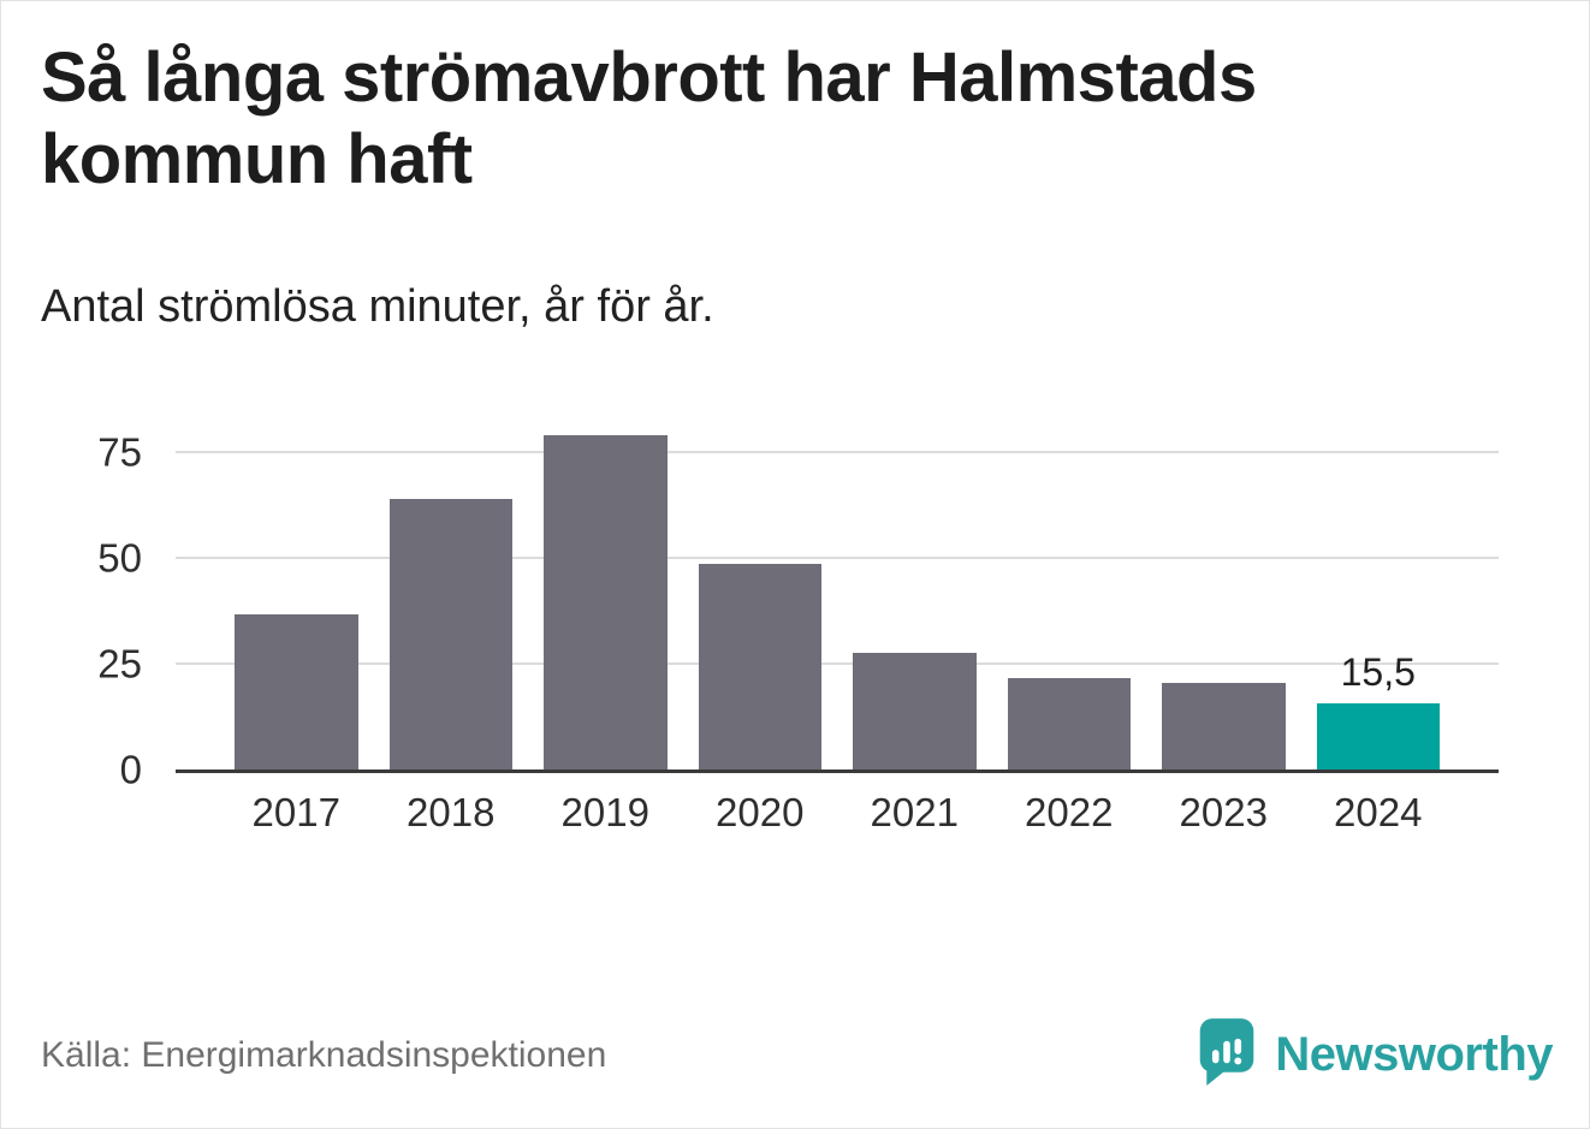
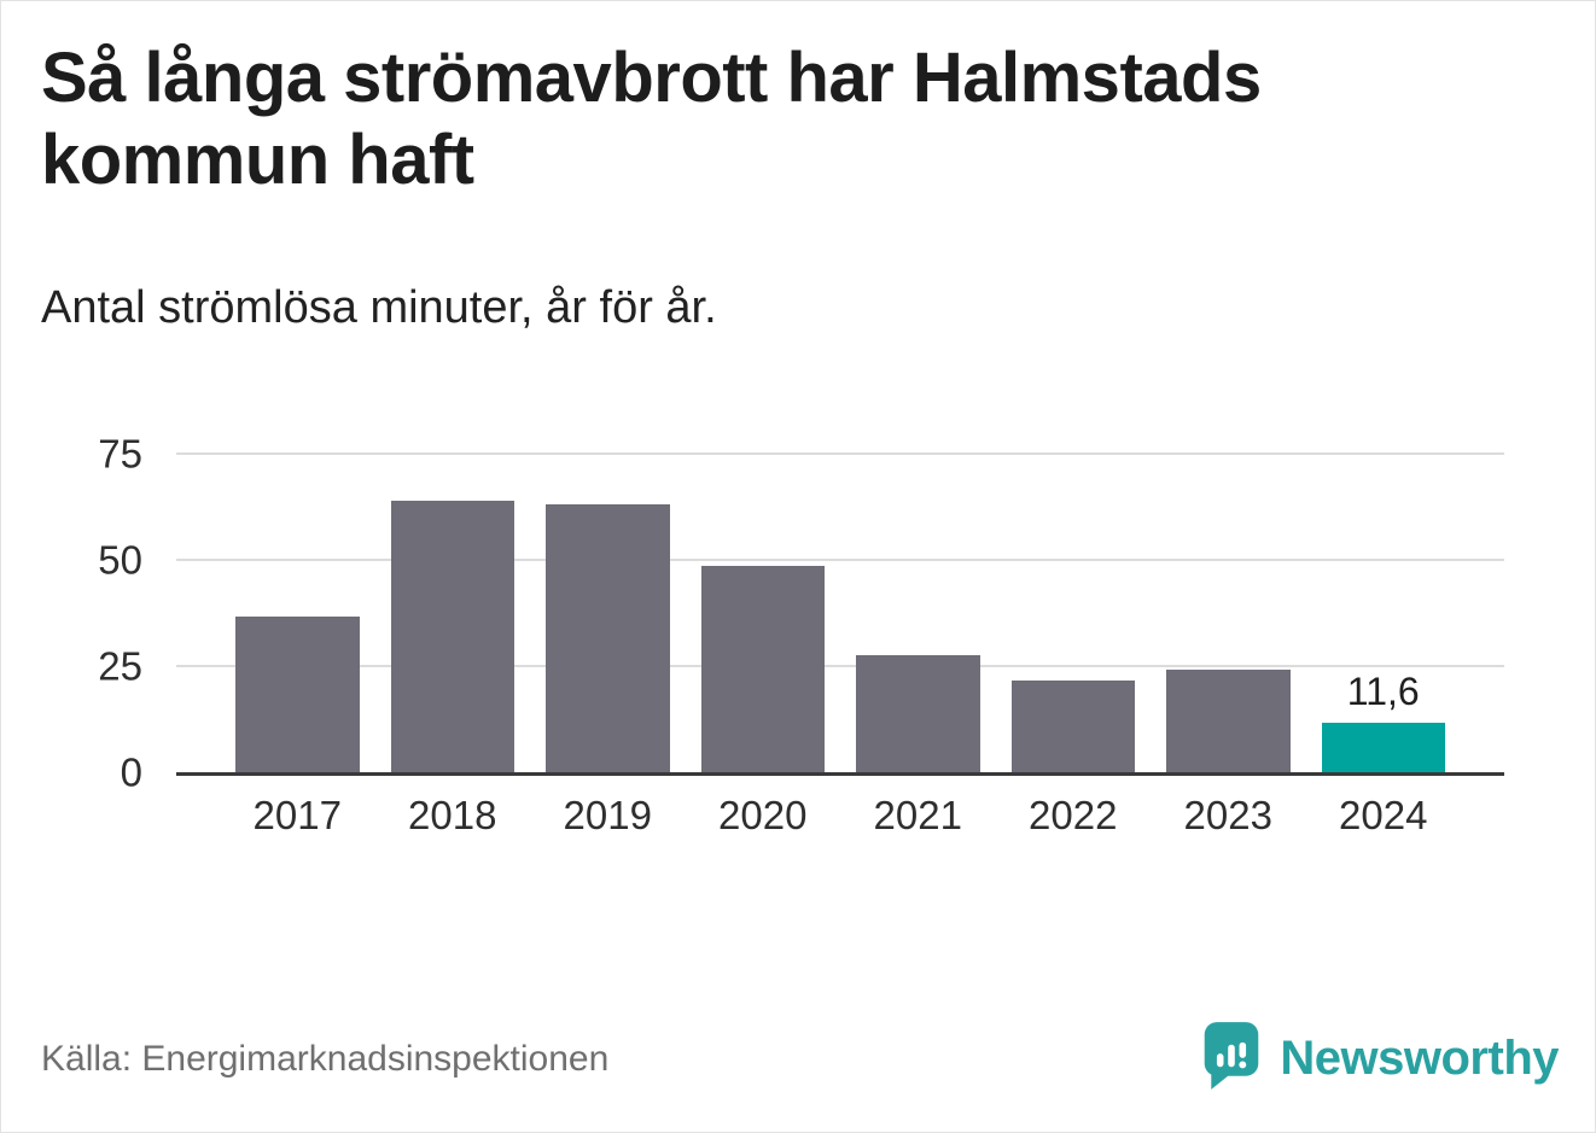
2019: 79 -> 63
2023: 20 -> 24
2024: 15,5 -> 11,6
